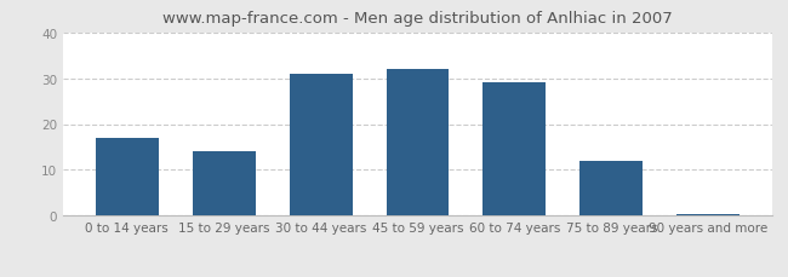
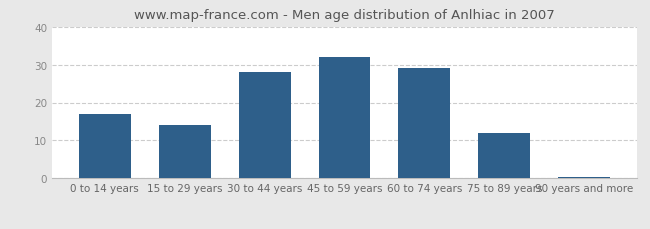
30 to 44 years: 31.0 -> 28.0
